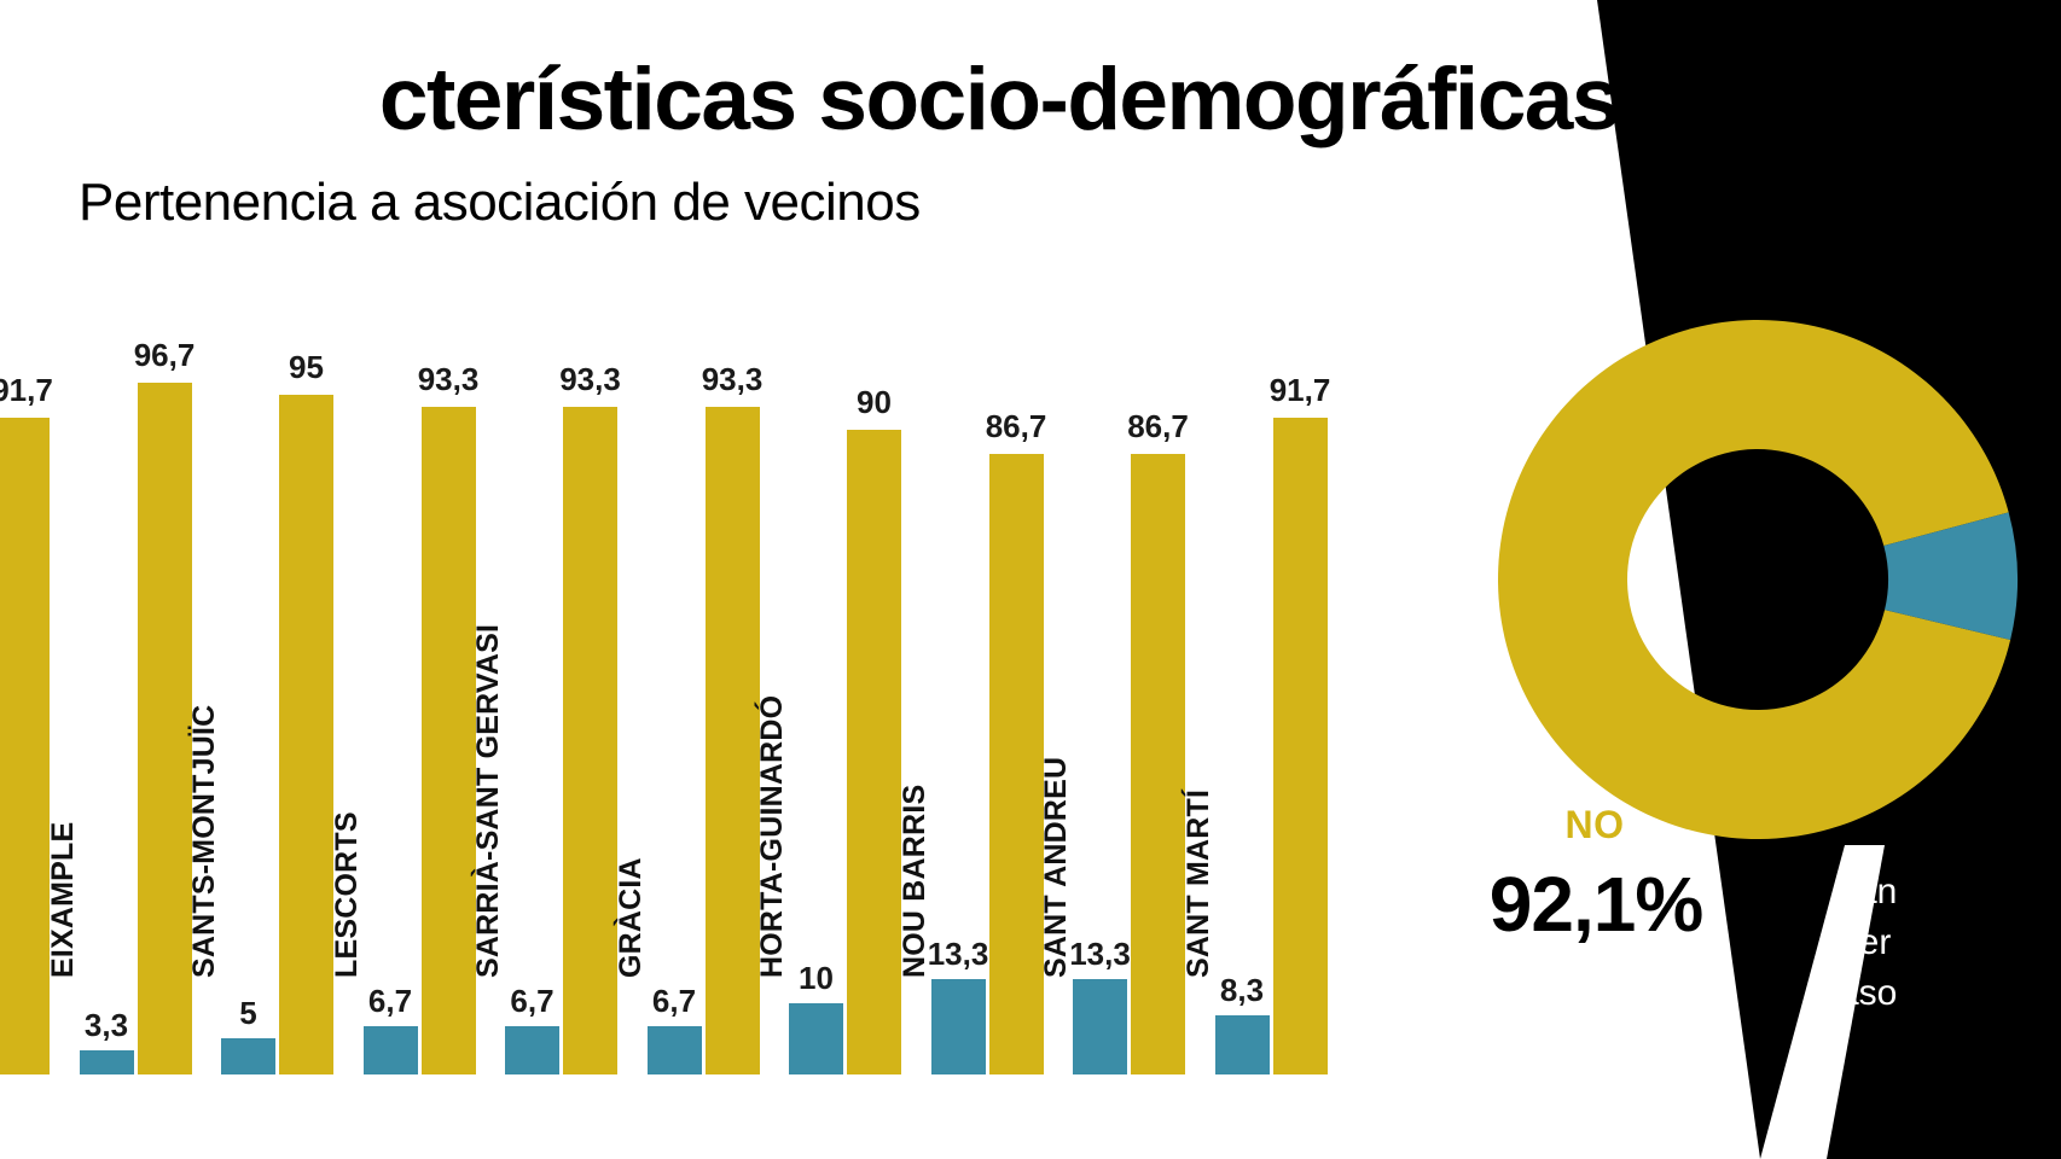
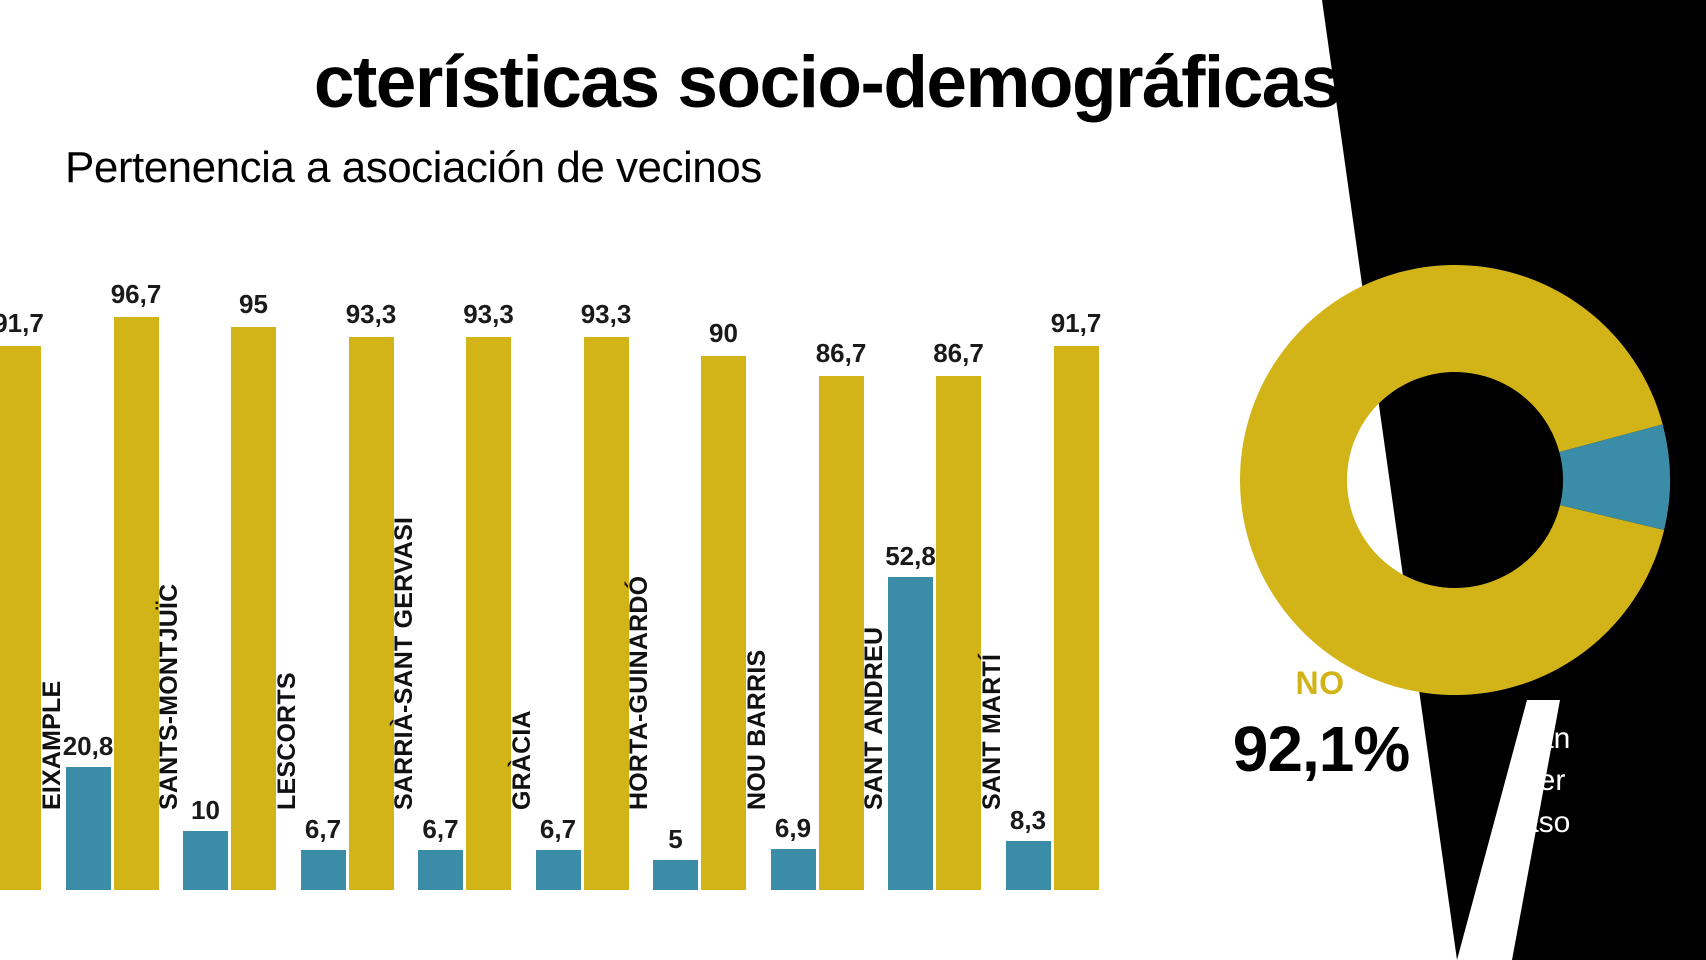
NO/EIXAMPLE: 3,3 -> 20,8
NO/SANTS-MONTJUÏC: 5 -> 10
NO/HORTA-GUINARDÓ: 10 -> 5
NO/NOU BARRIS: 13,3 -> 6,9
NO/SANT ANDREU: 13,3 -> 52,8
